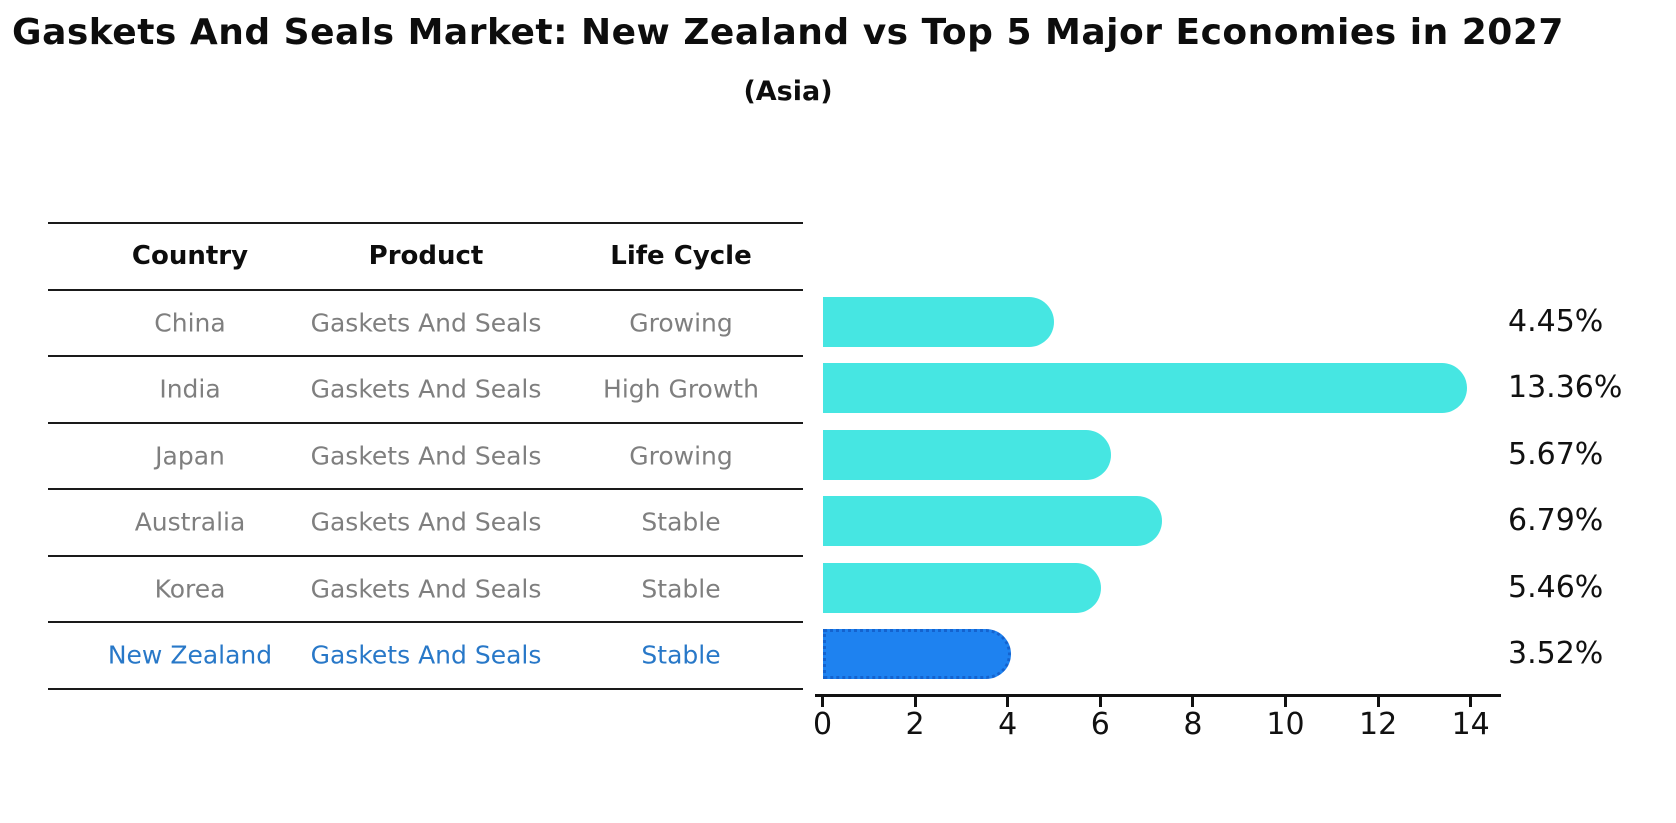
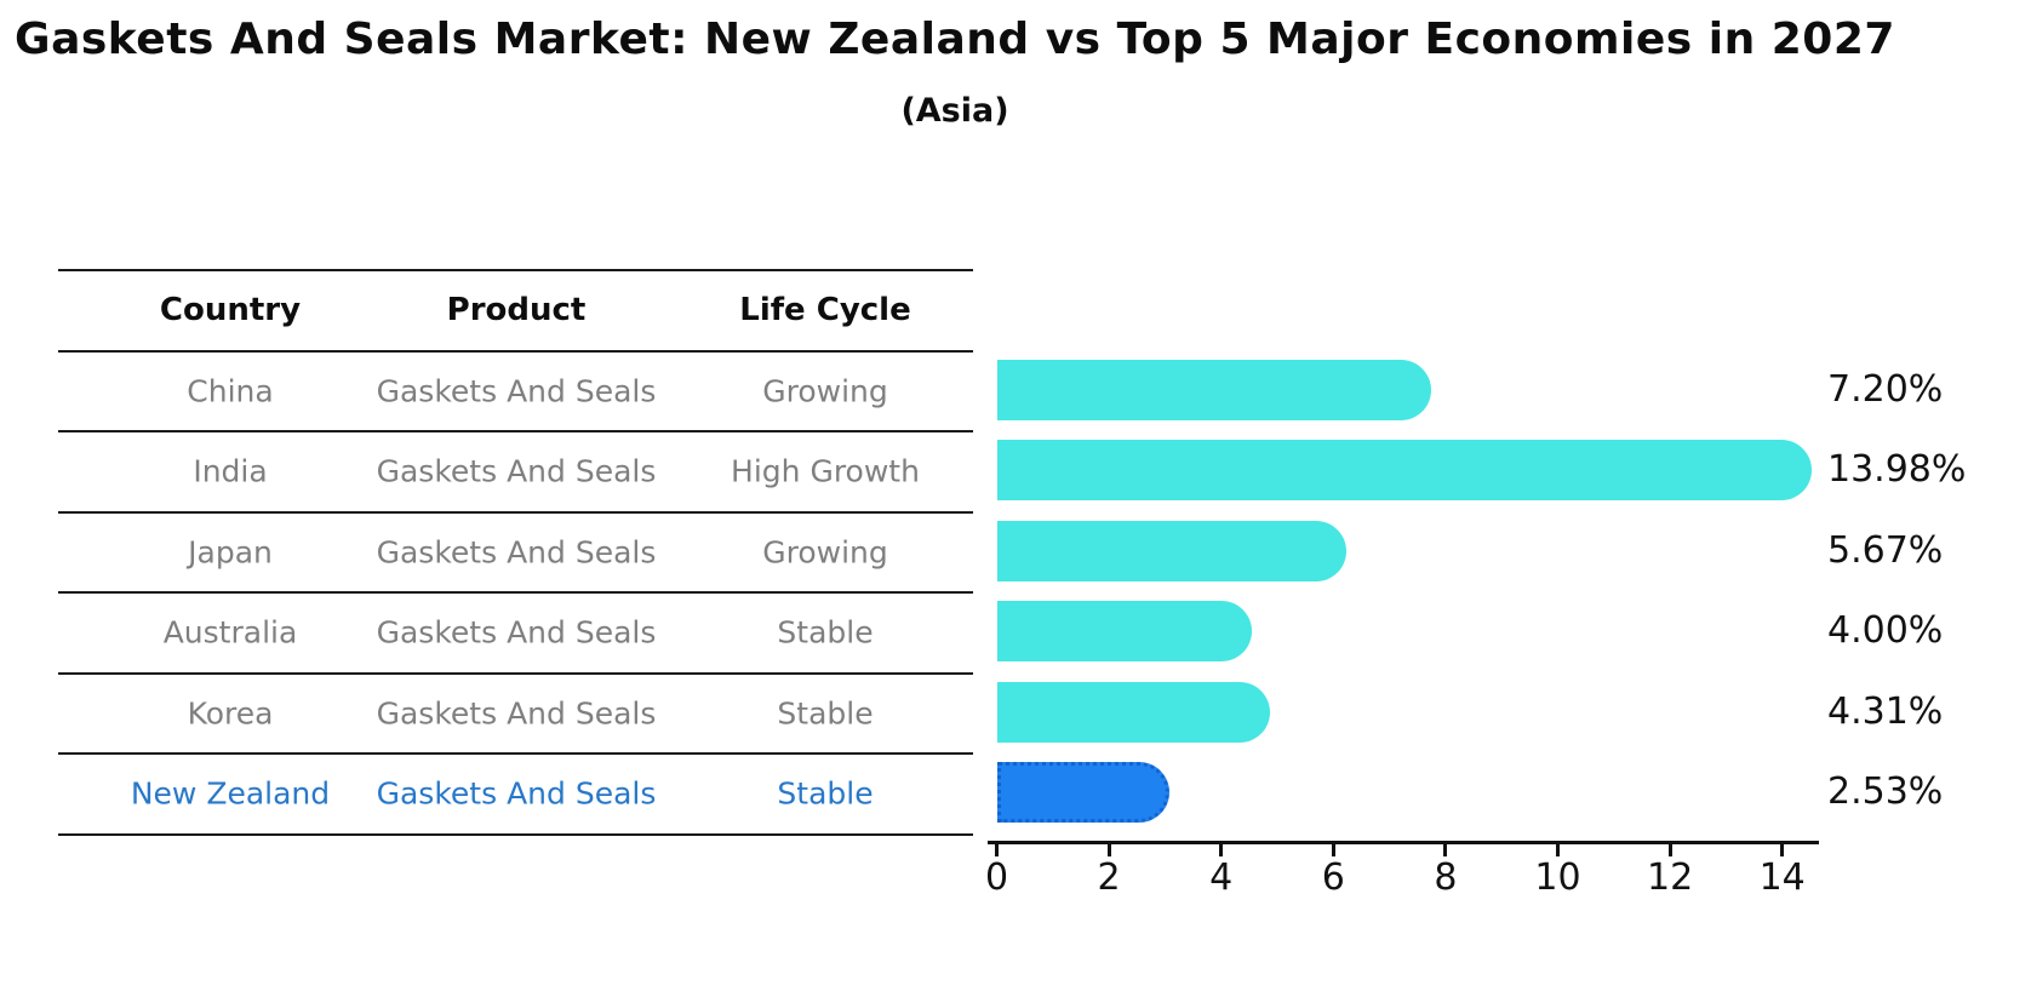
China: 4.45% -> 7.20%
India: 13.36% -> 13.98%
Australia: 6.79% -> 4.00%
Korea: 5.46% -> 4.31%
New Zealand: 3.52% -> 2.53%
